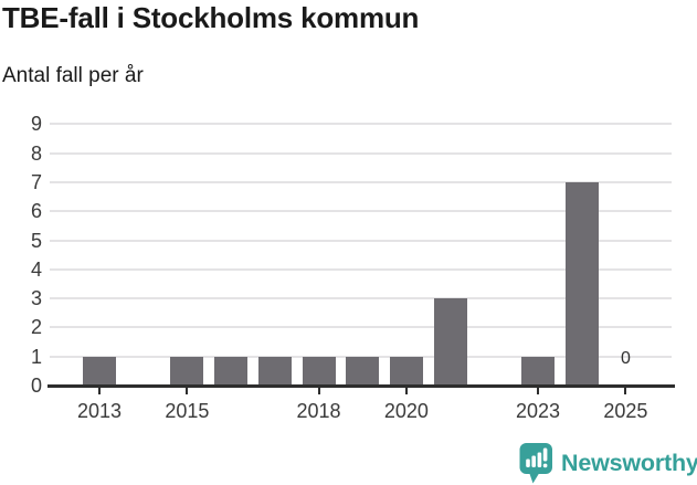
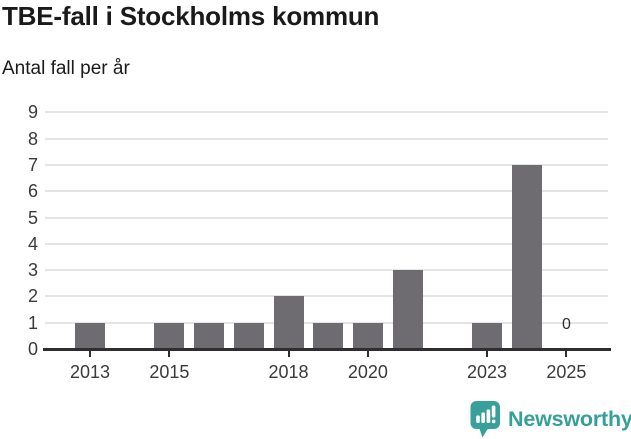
2018: 1 -> 2
